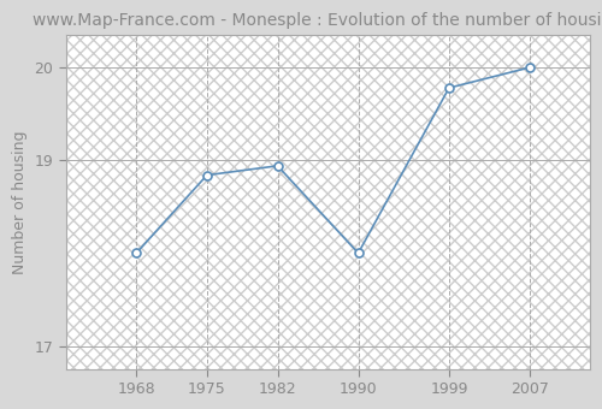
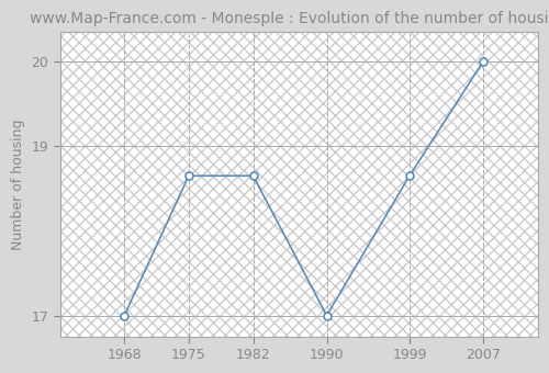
1968: 18.00 -> 17.00
1975: 18.84 -> 18.65
1982: 18.94 -> 18.65
1990: 18.00 -> 17.00
1999: 19.78 -> 18.65
